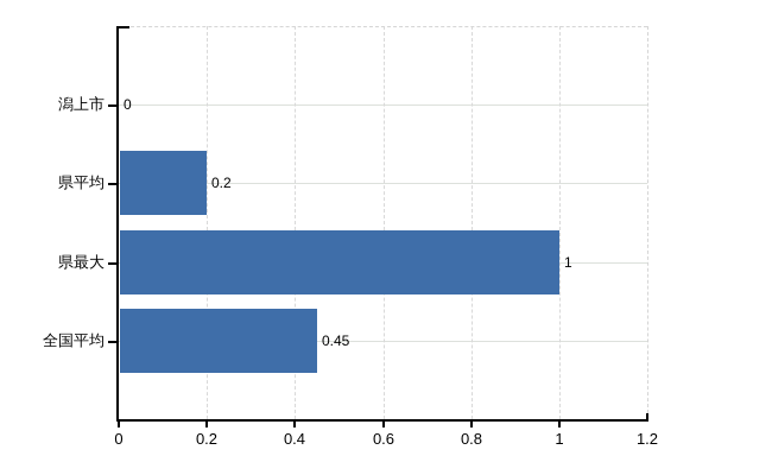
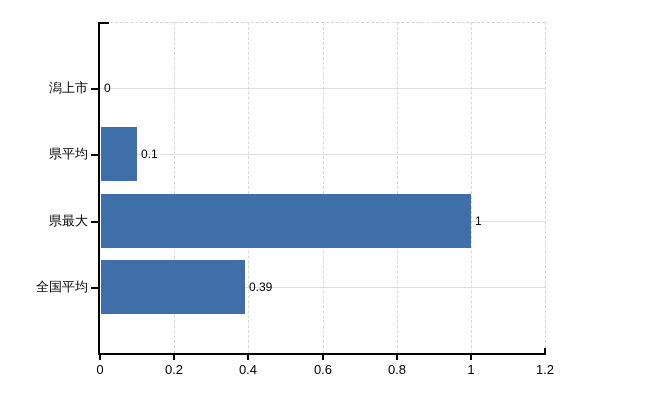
県平均: 0.2 -> 0.1
全国平均: 0.45 -> 0.39
